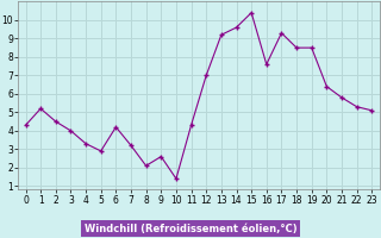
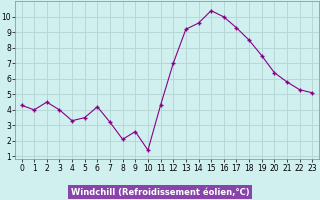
1: 5.2 -> 4.0
5: 2.9 -> 3.5
16: 7.6 -> 10.0
19: 8.5 -> 7.5
